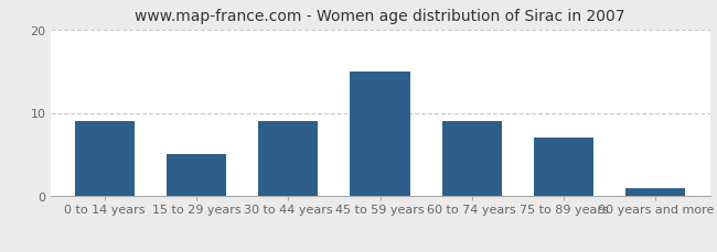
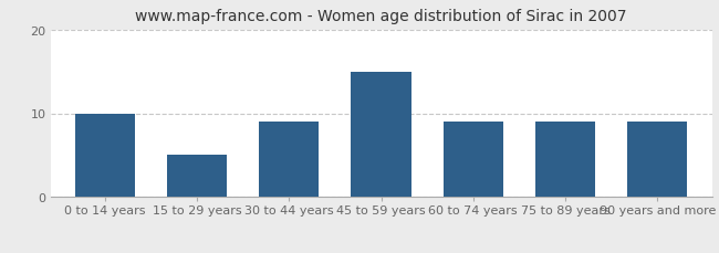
0 to 14 years: 9 -> 10
75 to 89 years: 7 -> 9
90 years and more: 1 -> 9
